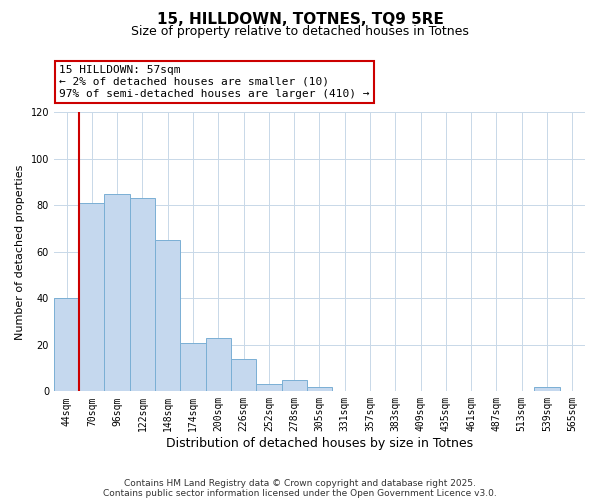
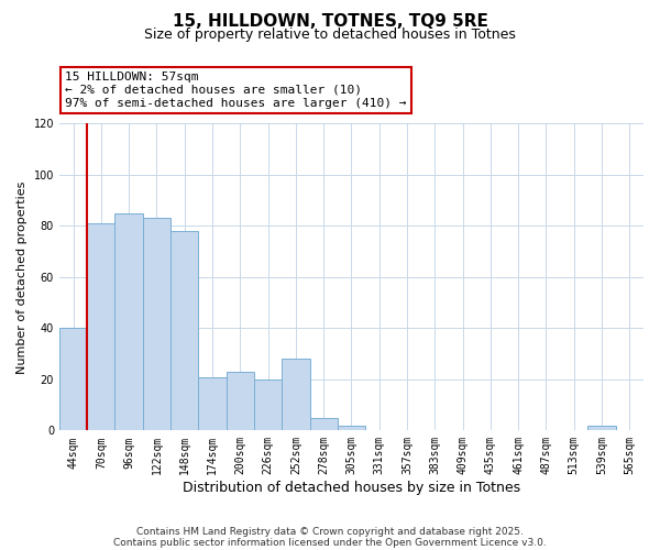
148sqm: 65 -> 78
226sqm: 14 -> 20
252sqm: 3 -> 28
